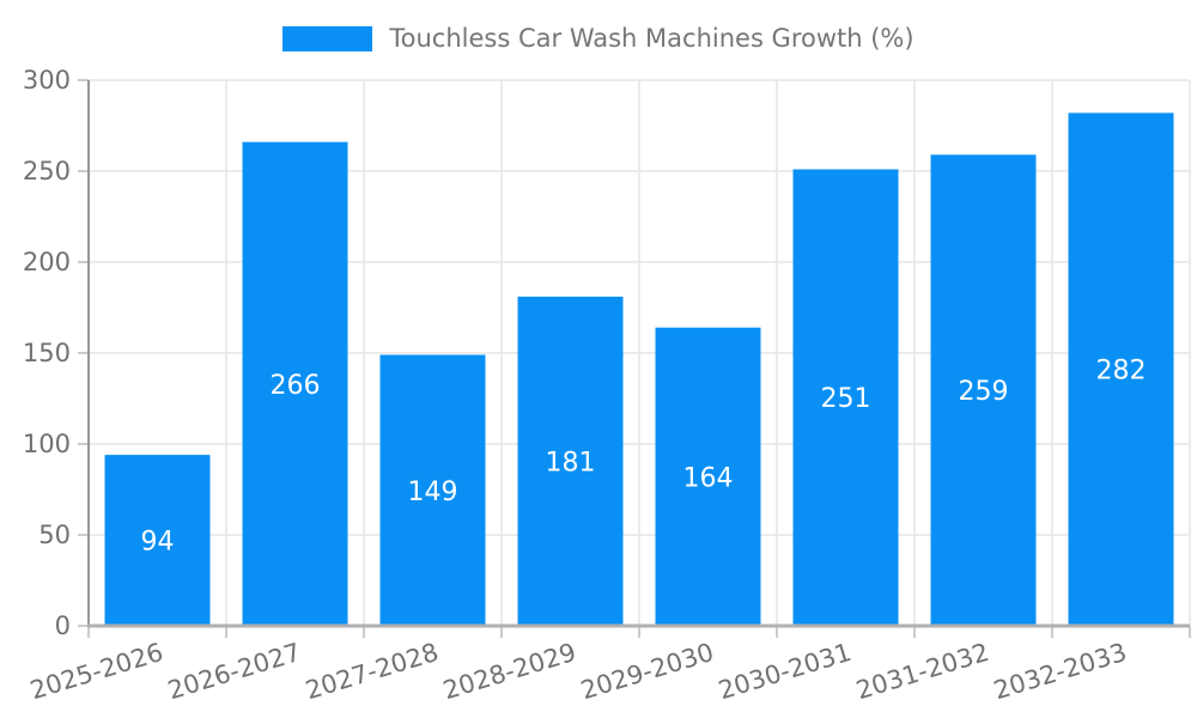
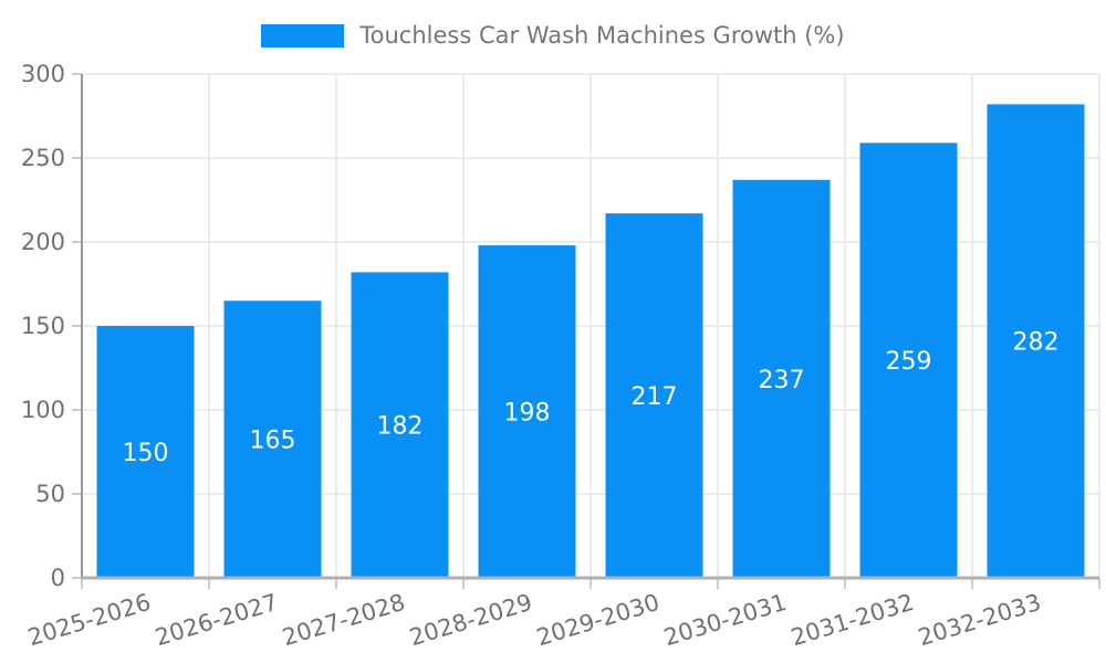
2025-2026: 94 -> 150
2026-2027: 266 -> 165
2027-2028: 149 -> 182
2028-2029: 181 -> 198
2029-2030: 164 -> 217
2030-2031: 251 -> 237
